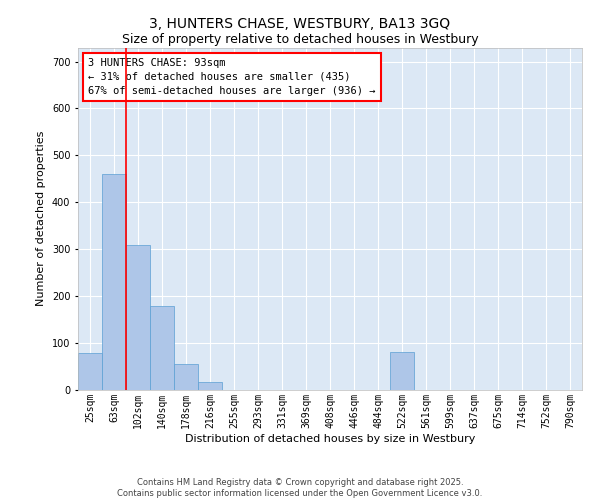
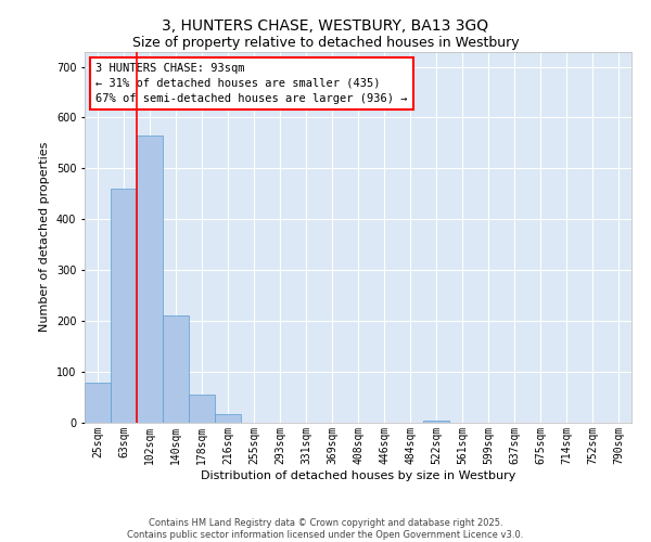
102sqm: 310 -> 565
140sqm: 180 -> 210
522sqm: 80 -> 4
